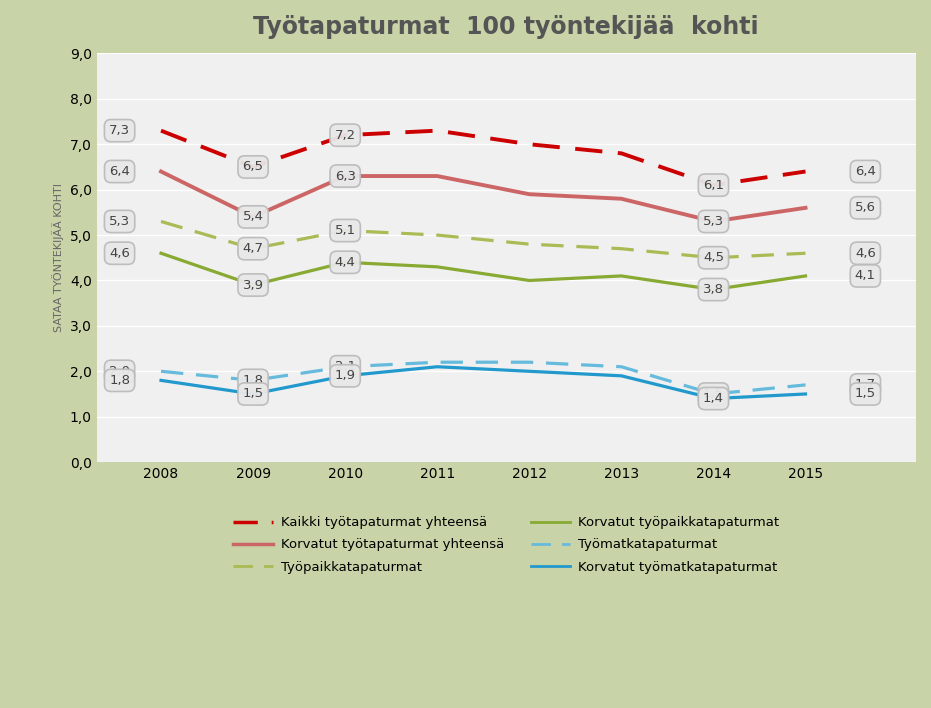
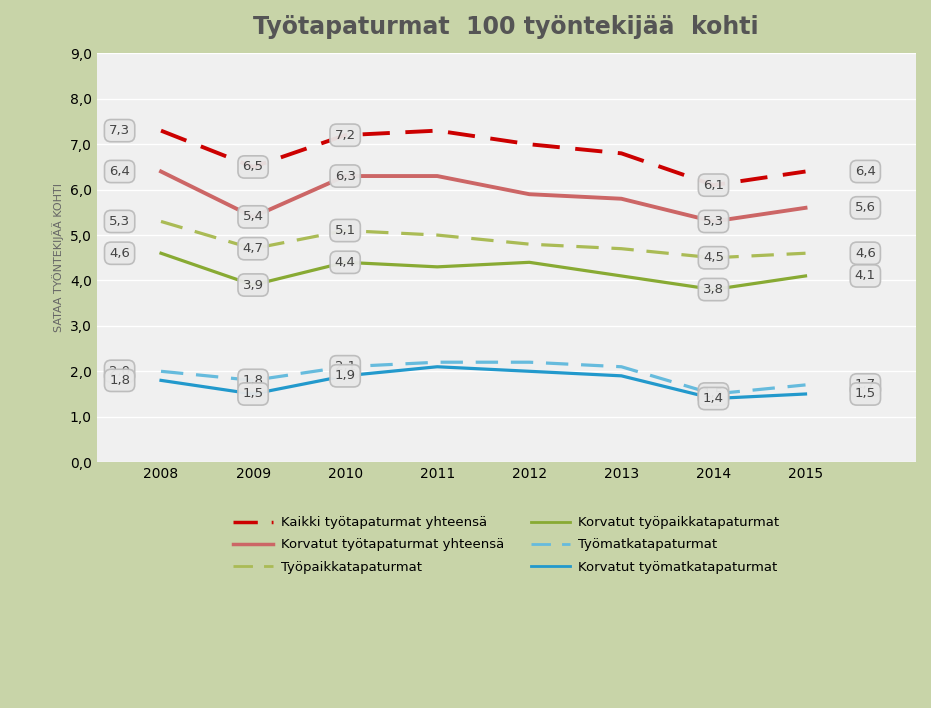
Korvatut työpaikkatapaturmat/2012: 4,0 -> 4,4
